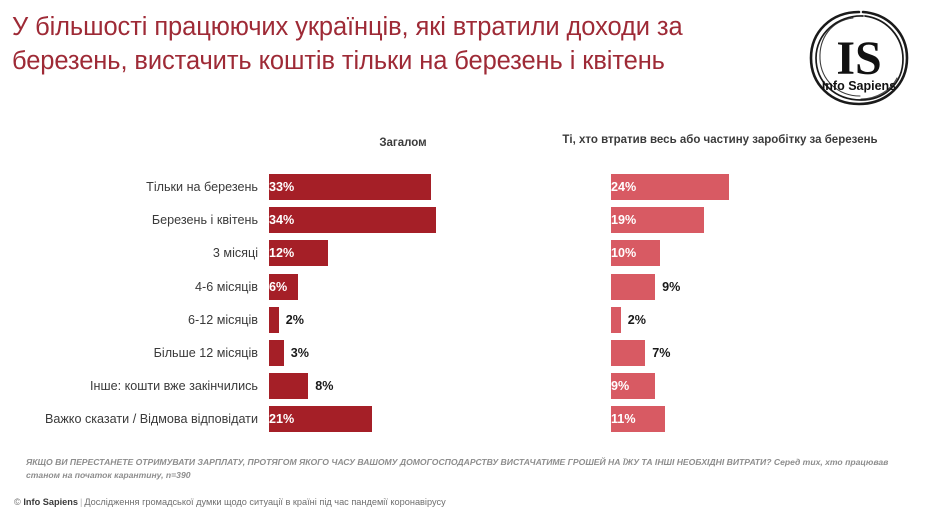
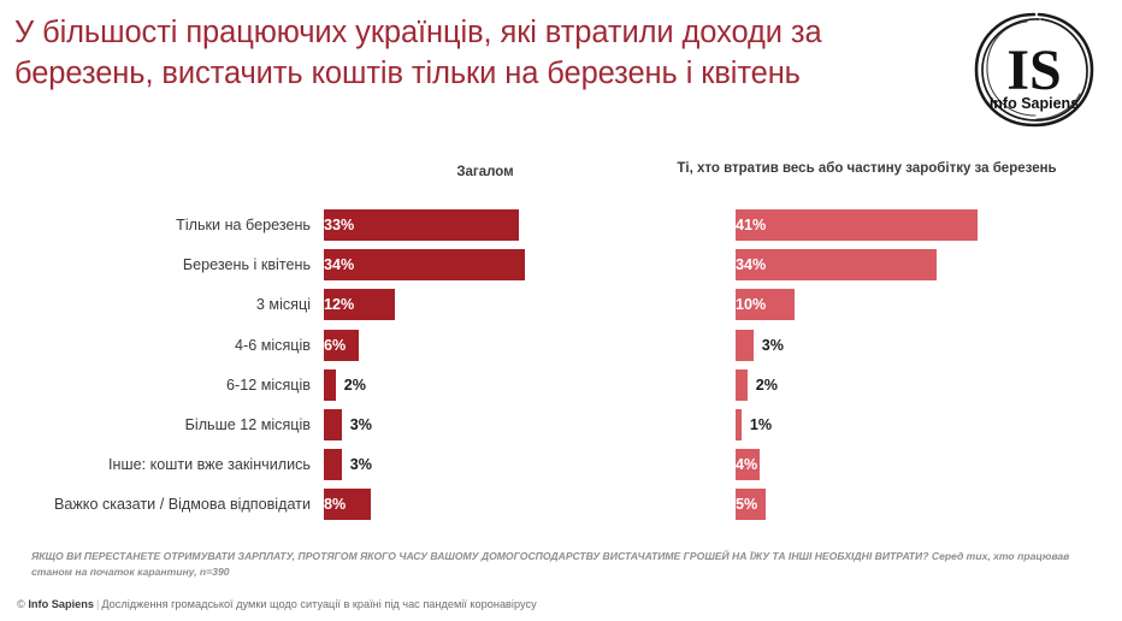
Ті, хто втратив весь або частину заробітку за березень/Тільки на березень: 24% -> 41%
Ті, хто втратив весь або частину заробітку за березень/Березень і квітень: 19% -> 34%
Ті, хто втратив весь або частину заробітку за березень/4-6 місяців: 9% -> 3%
Ті, хто втратив весь або частину заробітку за березень/Більше 12 місяців: 7% -> 1%
Загалом/Інше: кошти вже закінчились: 8% -> 3%
Ті, хто втратив весь або частину заробітку за березень/Інше: кошти вже закінчились: 9% -> 4%
Загалом/Важко сказати / Відмова відповідати: 21% -> 8%
Ті, хто втратив весь або частину заробітку за березень/Важко сказати / Відмова відповідати: 11% -> 5%
